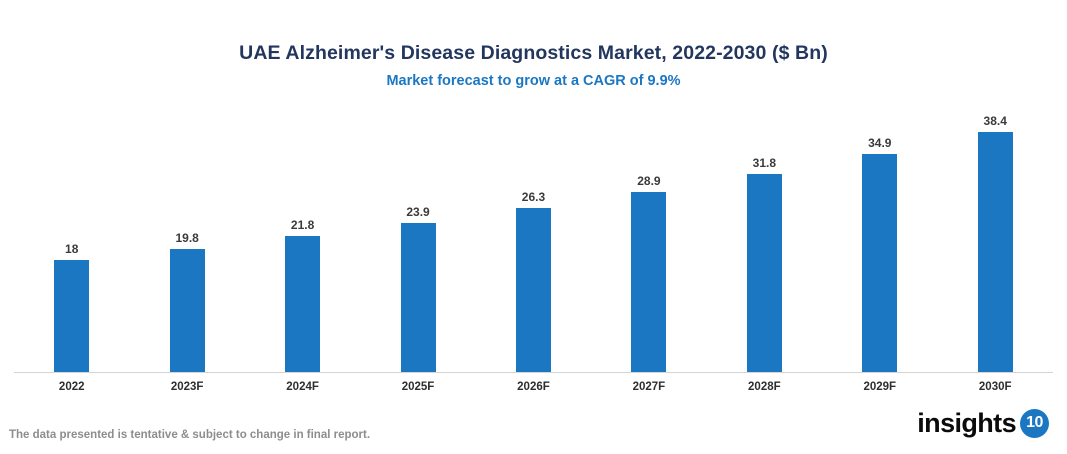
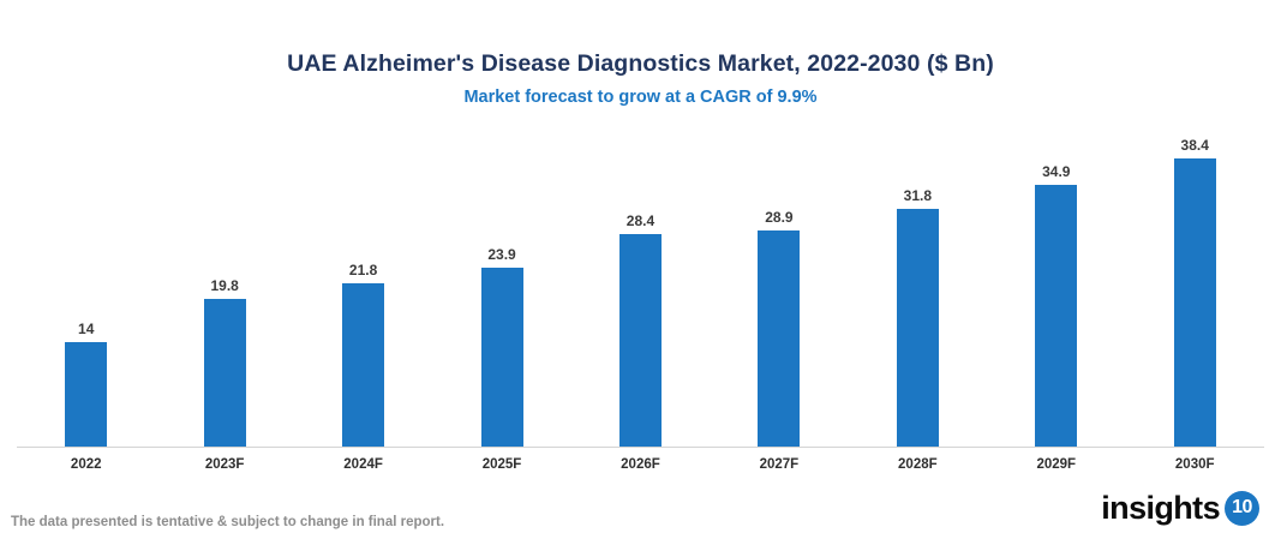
2022: 18 -> 14
2026F: 26.3 -> 28.4
